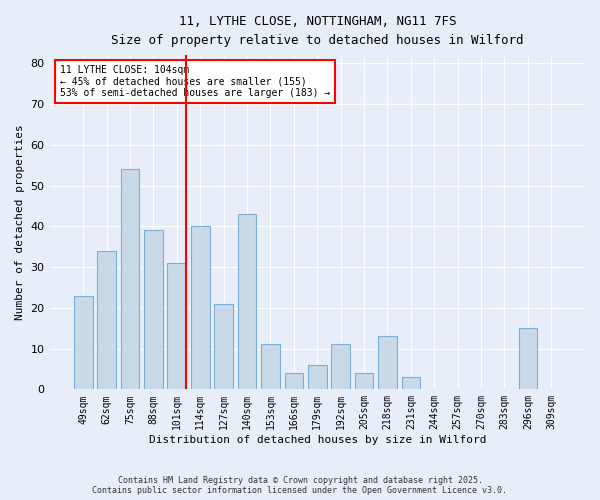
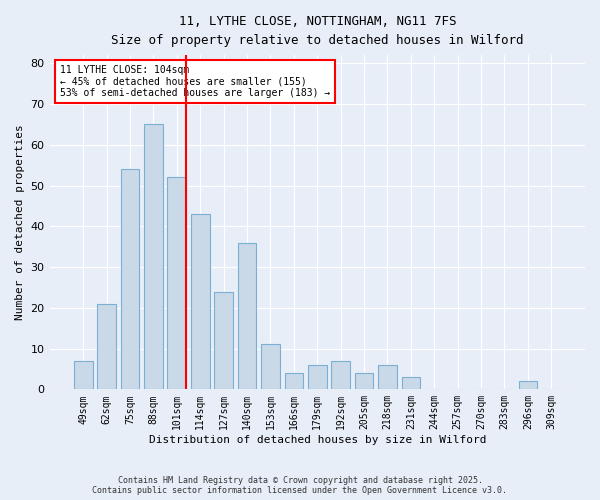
49sqm: 23 -> 7
62sqm: 34 -> 21
88sqm: 39 -> 65
101sqm: 31 -> 52
114sqm: 40 -> 43
127sqm: 21 -> 24
140sqm: 43 -> 36
192sqm: 11 -> 7
218sqm: 13 -> 6
296sqm: 15 -> 2
